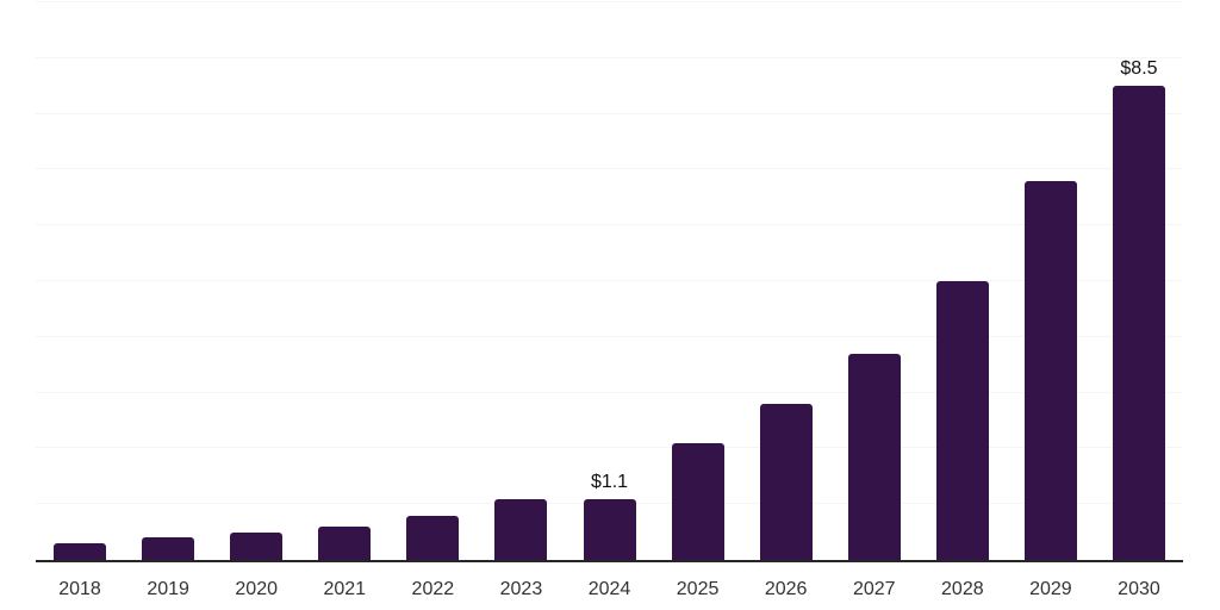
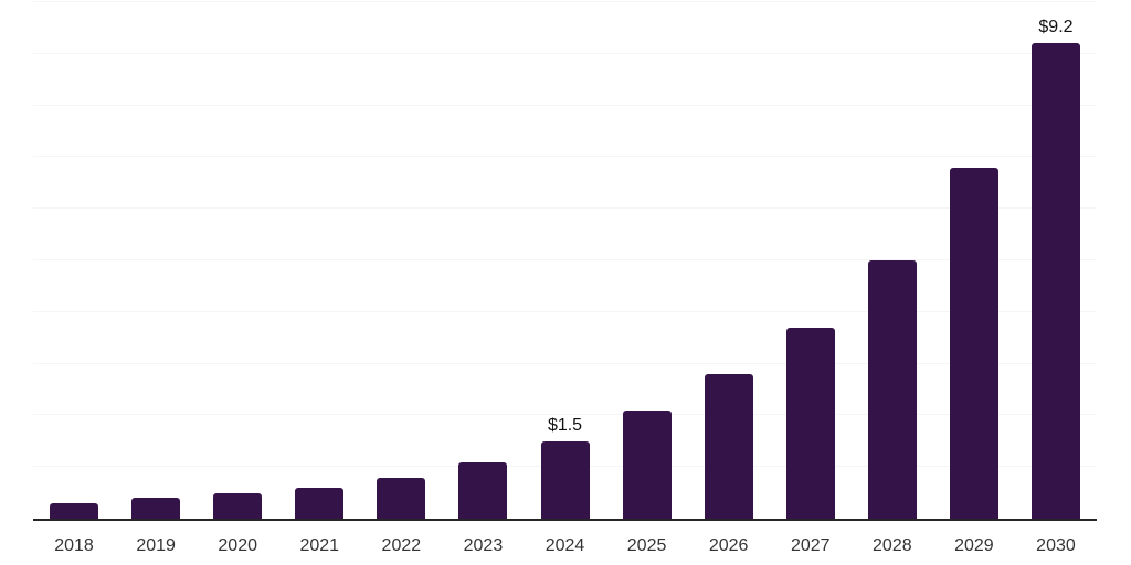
2024: $1.1 -> $1.5
2030: $8.5 -> $9.2
